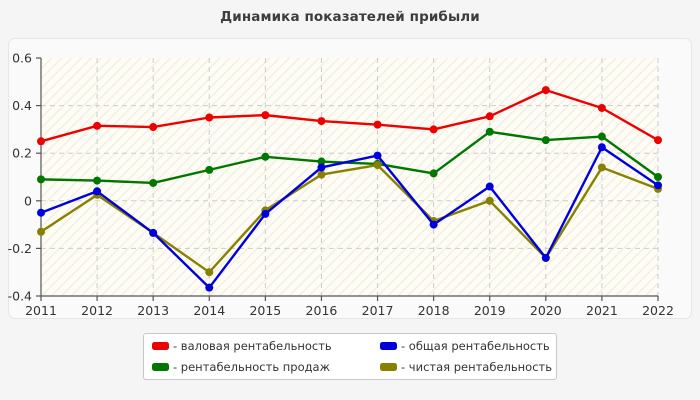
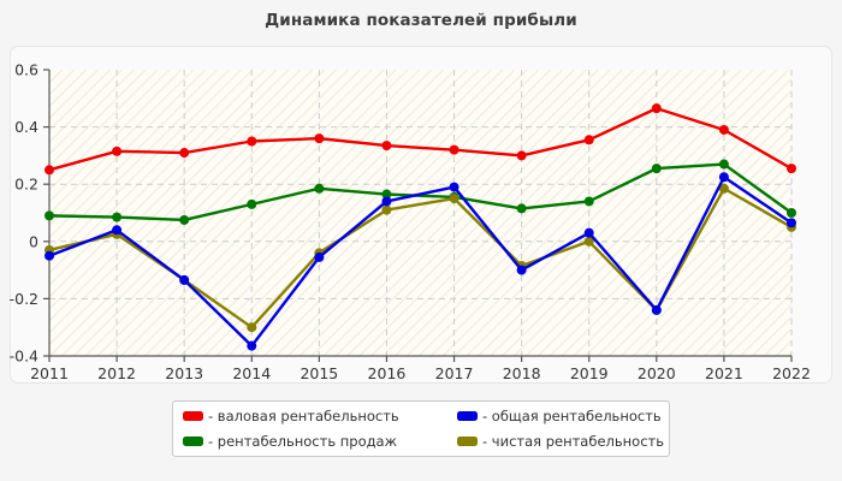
- чистая рентабельность/2011: -0.13 -> -0.03
- общая рентабельность/2019: 0.06 -> 0.03
- рентабельность продаж/2019: 0.29 -> 0.14
- чистая рентабельность/2021: 0.14 -> 0.18
